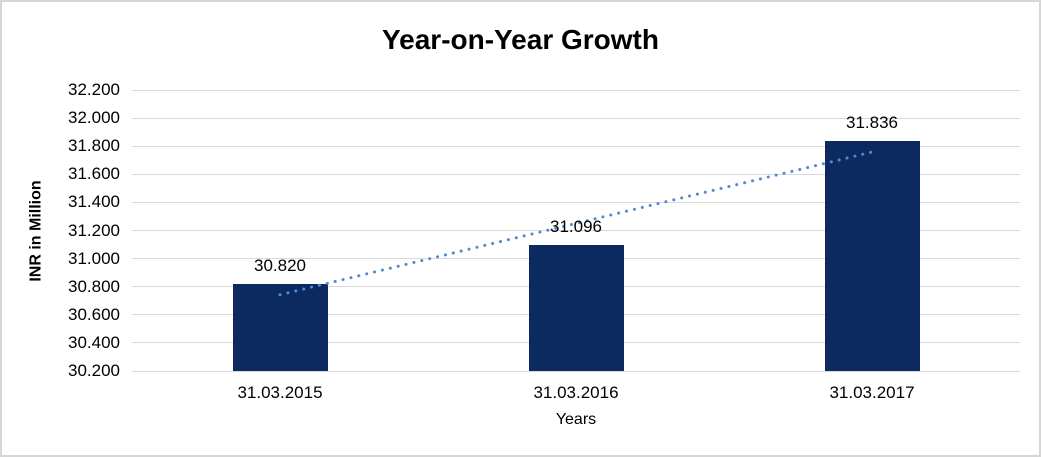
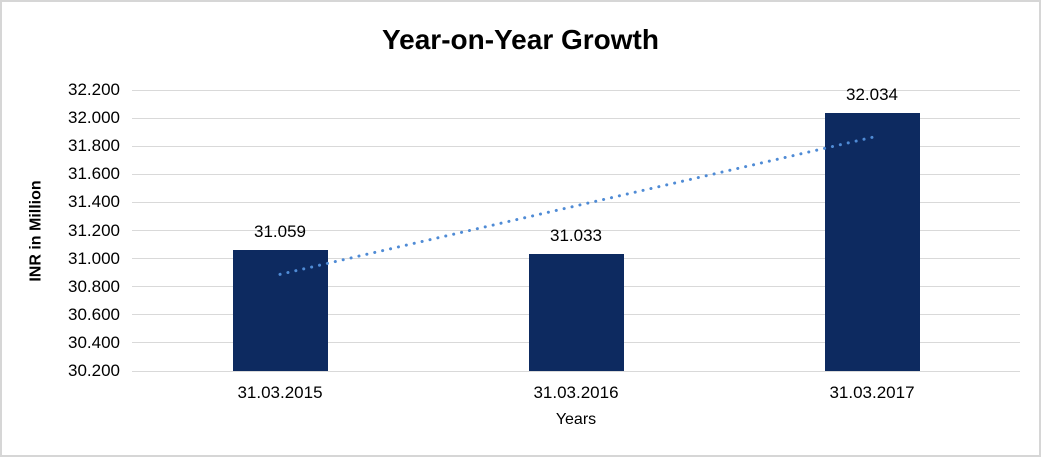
31.03.2015: 30.820 -> 31.059
31.03.2016: 31.096 -> 31.033
31.03.2017: 31.836 -> 32.034
